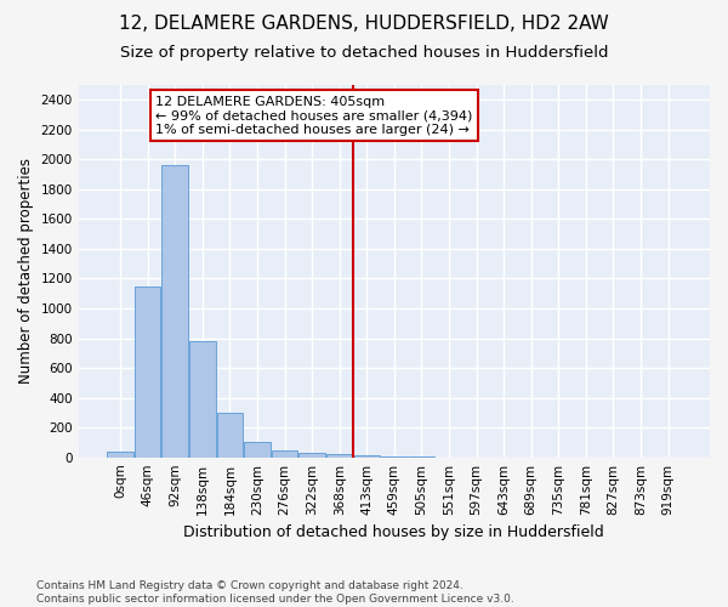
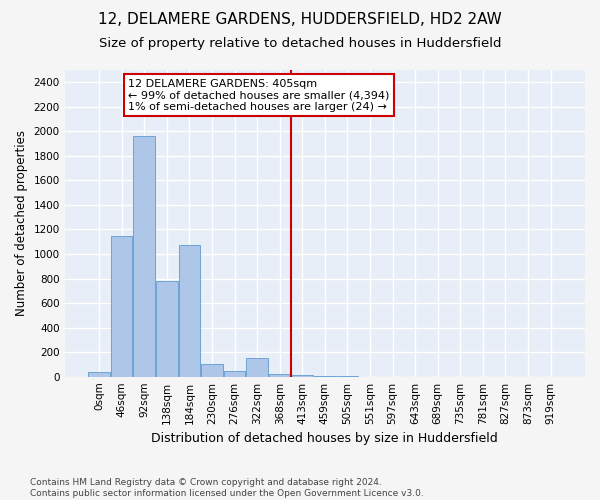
184sqm: 300 -> 1070
322sqm: 30 -> 150
